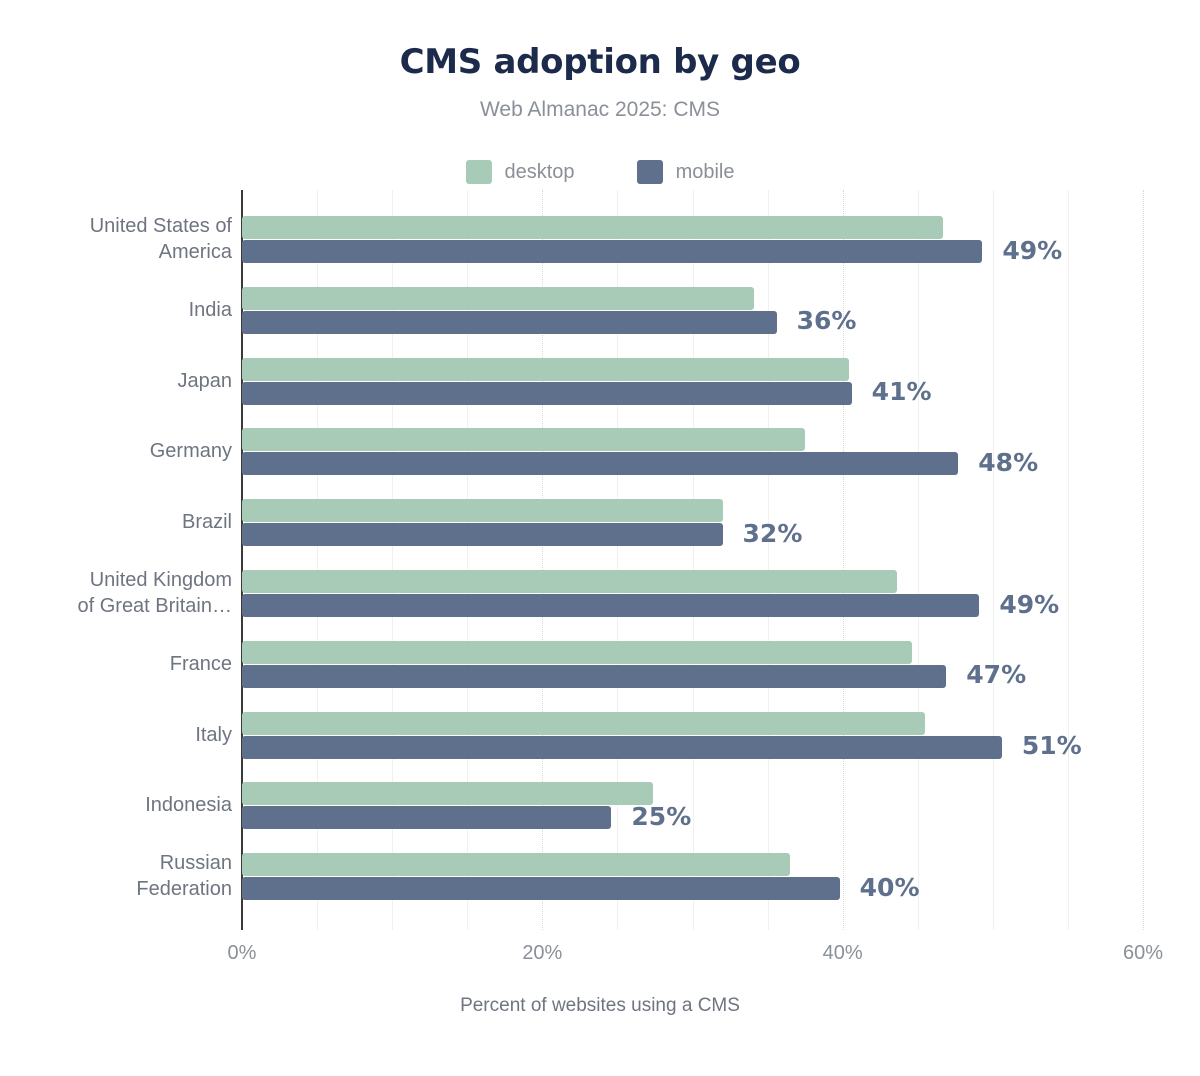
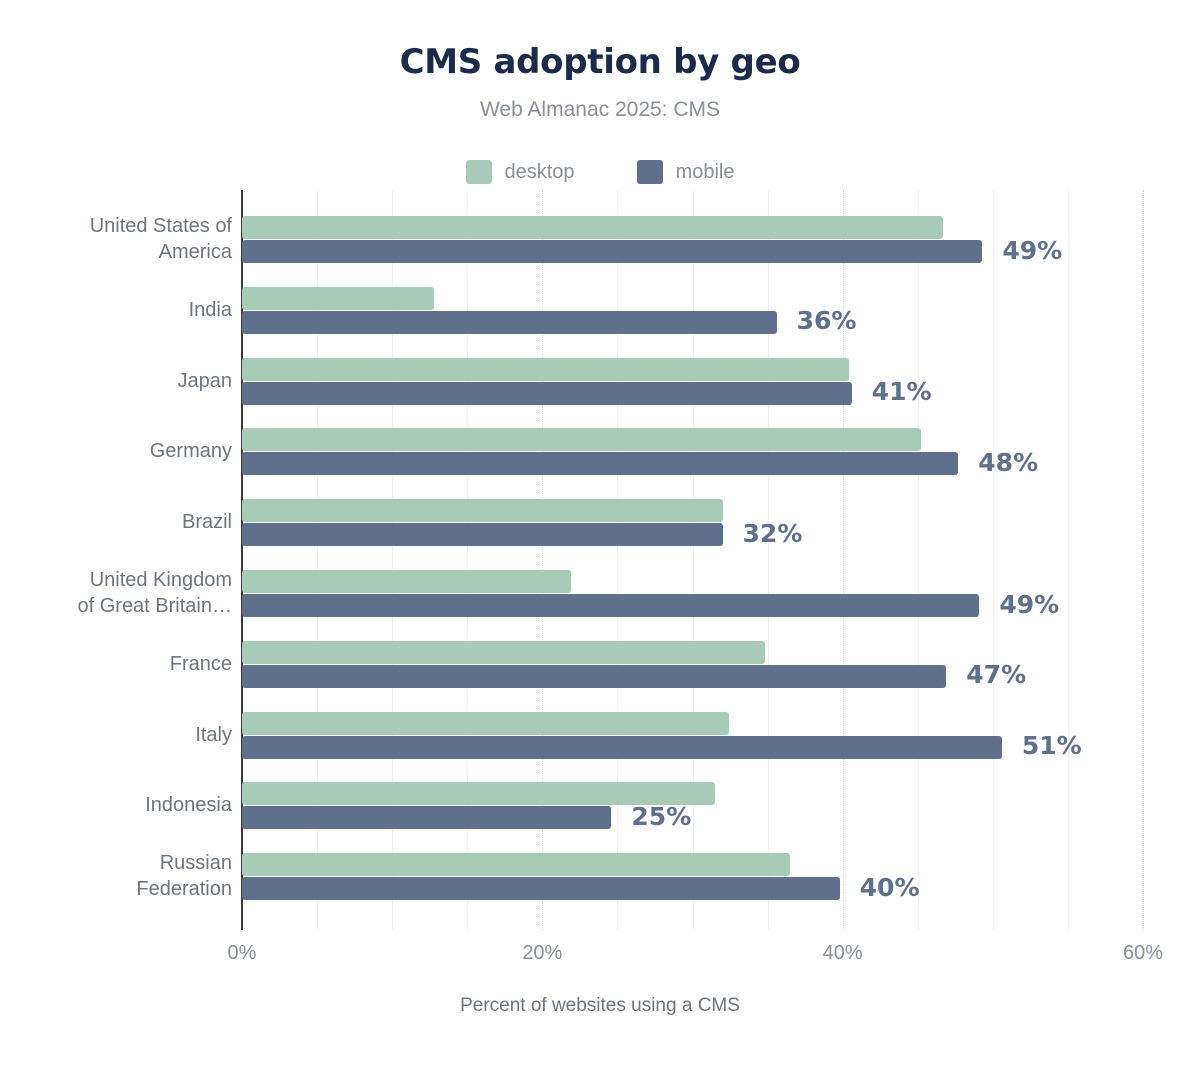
desktop/India: 34.1% -> 12.8%
desktop/Germany: 37.5% -> 45.2%
desktop/United Kingdom of Great Britain…: 43.6% -> 21.9%
desktop/France: 44.6% -> 34.8%
desktop/Italy: 45.5% -> 32.4%
desktop/Indonesia: 27.4% -> 31.5%
